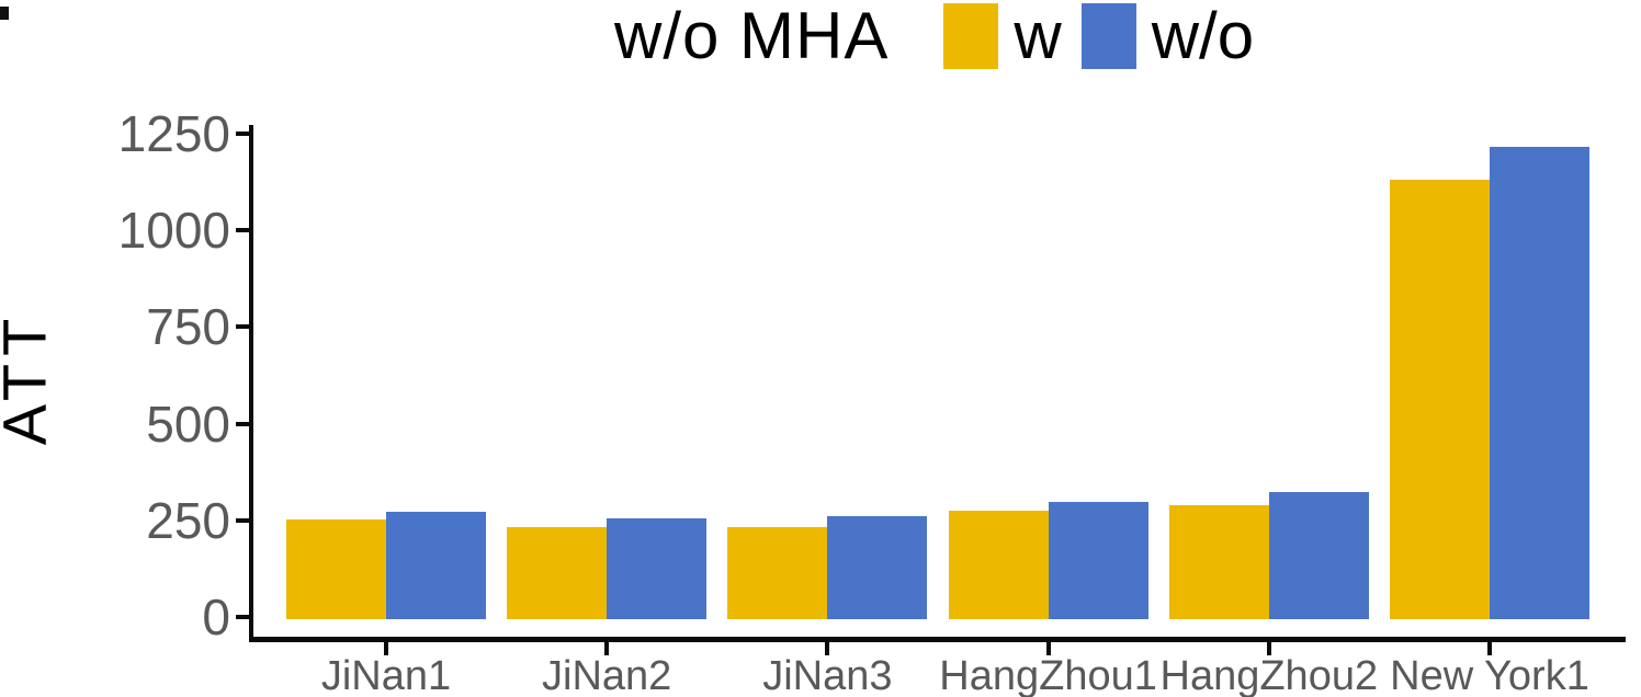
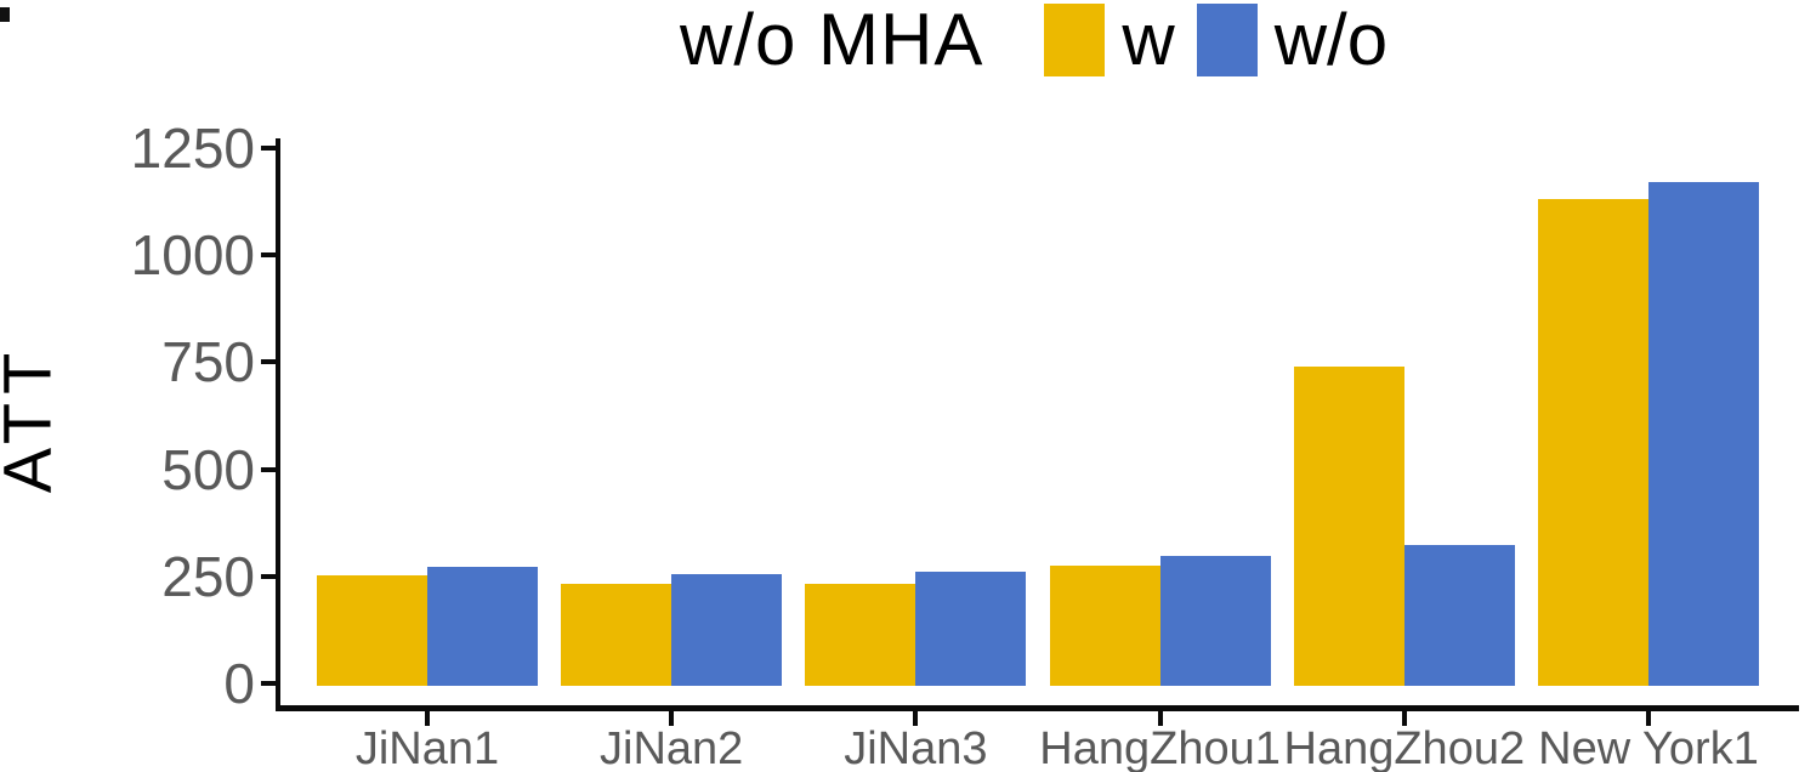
w/HangZhou2: 290 -> 740
w/o/New York1: 1220 -> 1170
